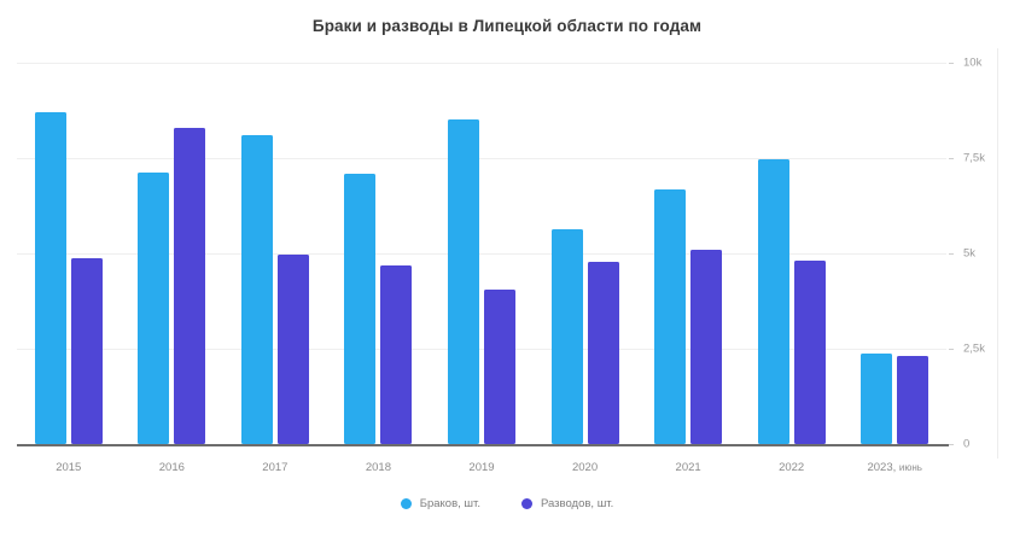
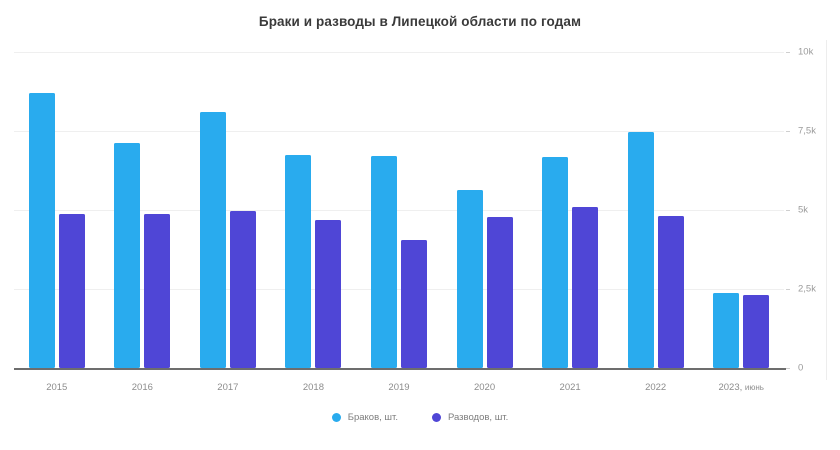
Разводов, шт./2016: 8.3k -> 4.9k
Браков, шт./2018: 7.1k -> 6.7k
Браков, шт./2019: 8.5k -> 6.7k
